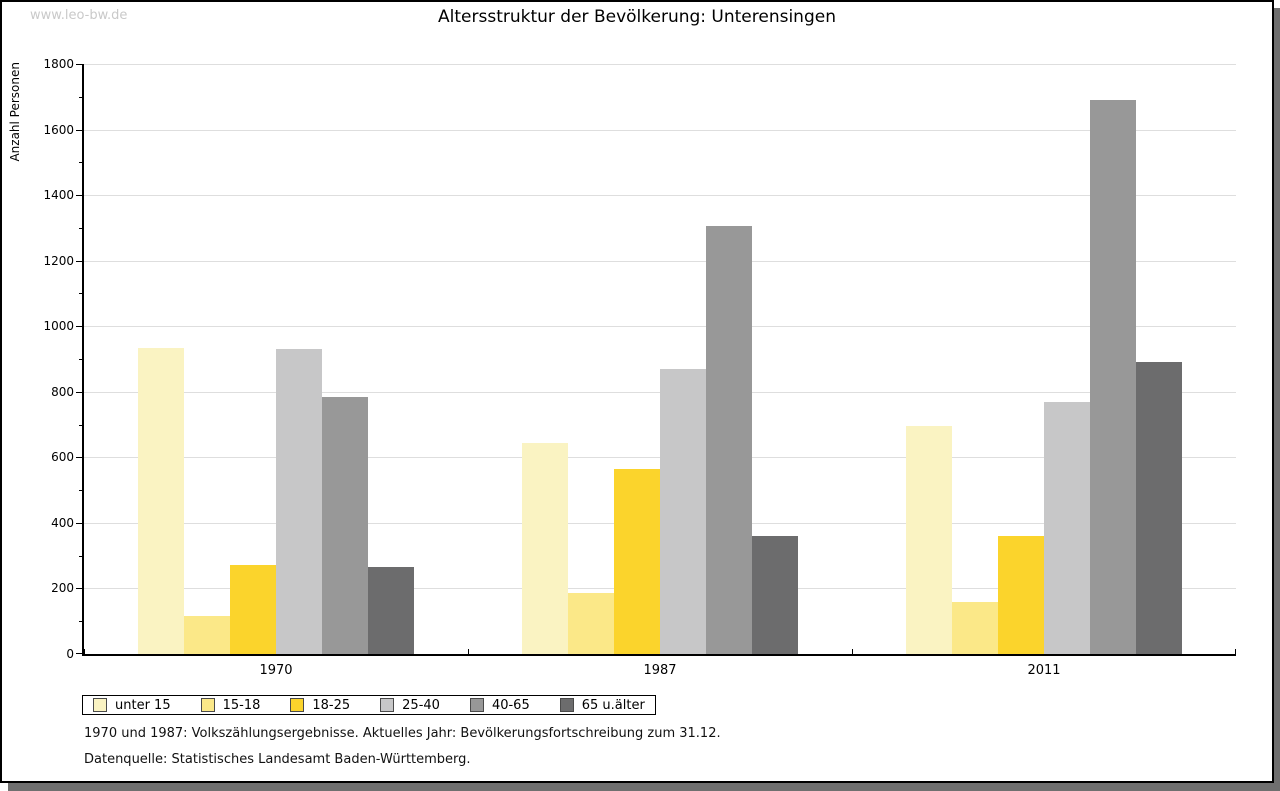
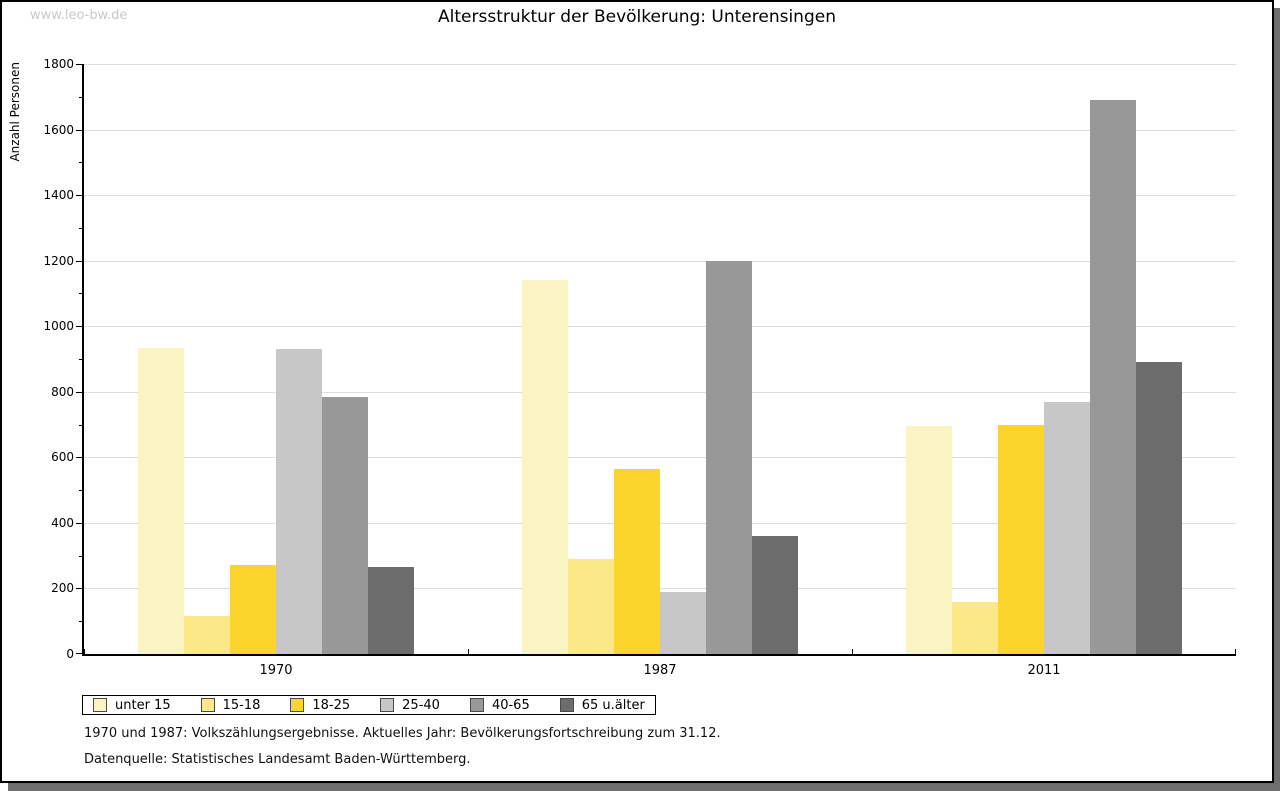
unter 15/1987: 640 -> 1140
15-18/1987: 180 -> 290
25-40/1987: 870 -> 190
40-65/1987: 1300 -> 1200
18-25/2011: 360 -> 700
